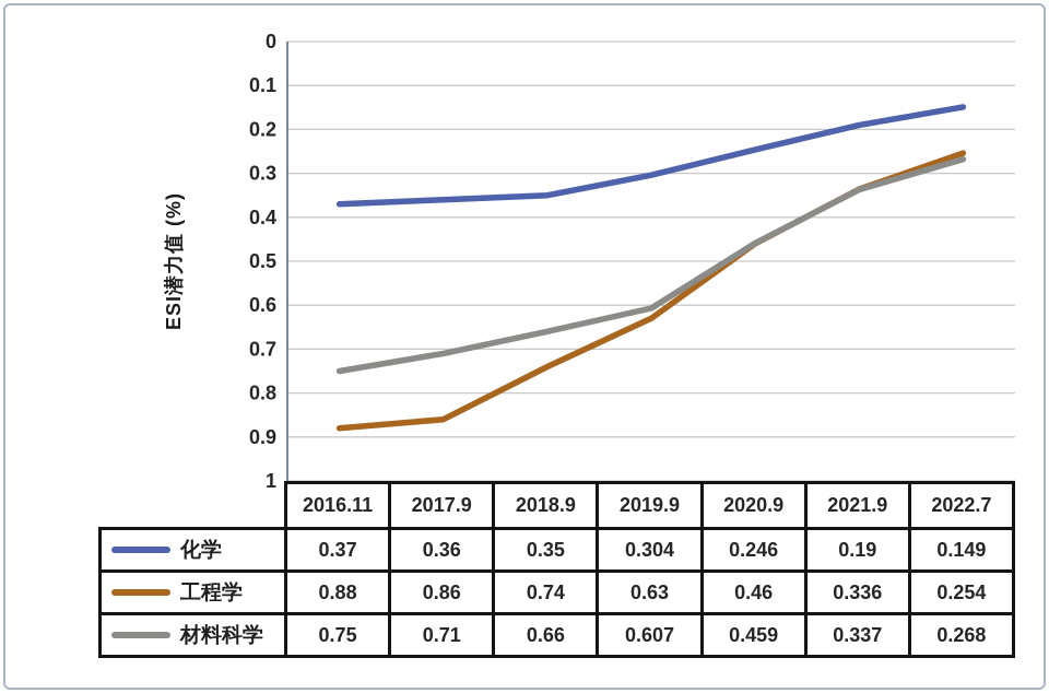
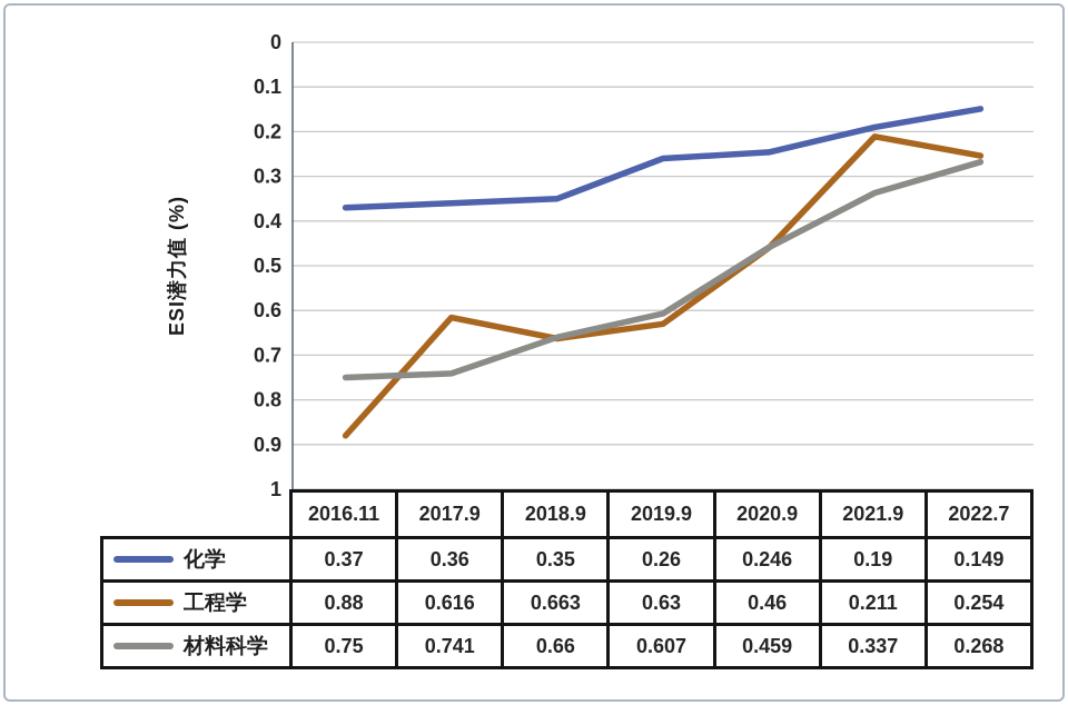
工程学/2017.9: 0.86 -> 0.616
材料科学/2017.9: 0.71 -> 0.741
工程学/2018.9: 0.74 -> 0.663
化学/2019.9: 0.304 -> 0.26
工程学/2021.9: 0.336 -> 0.211
